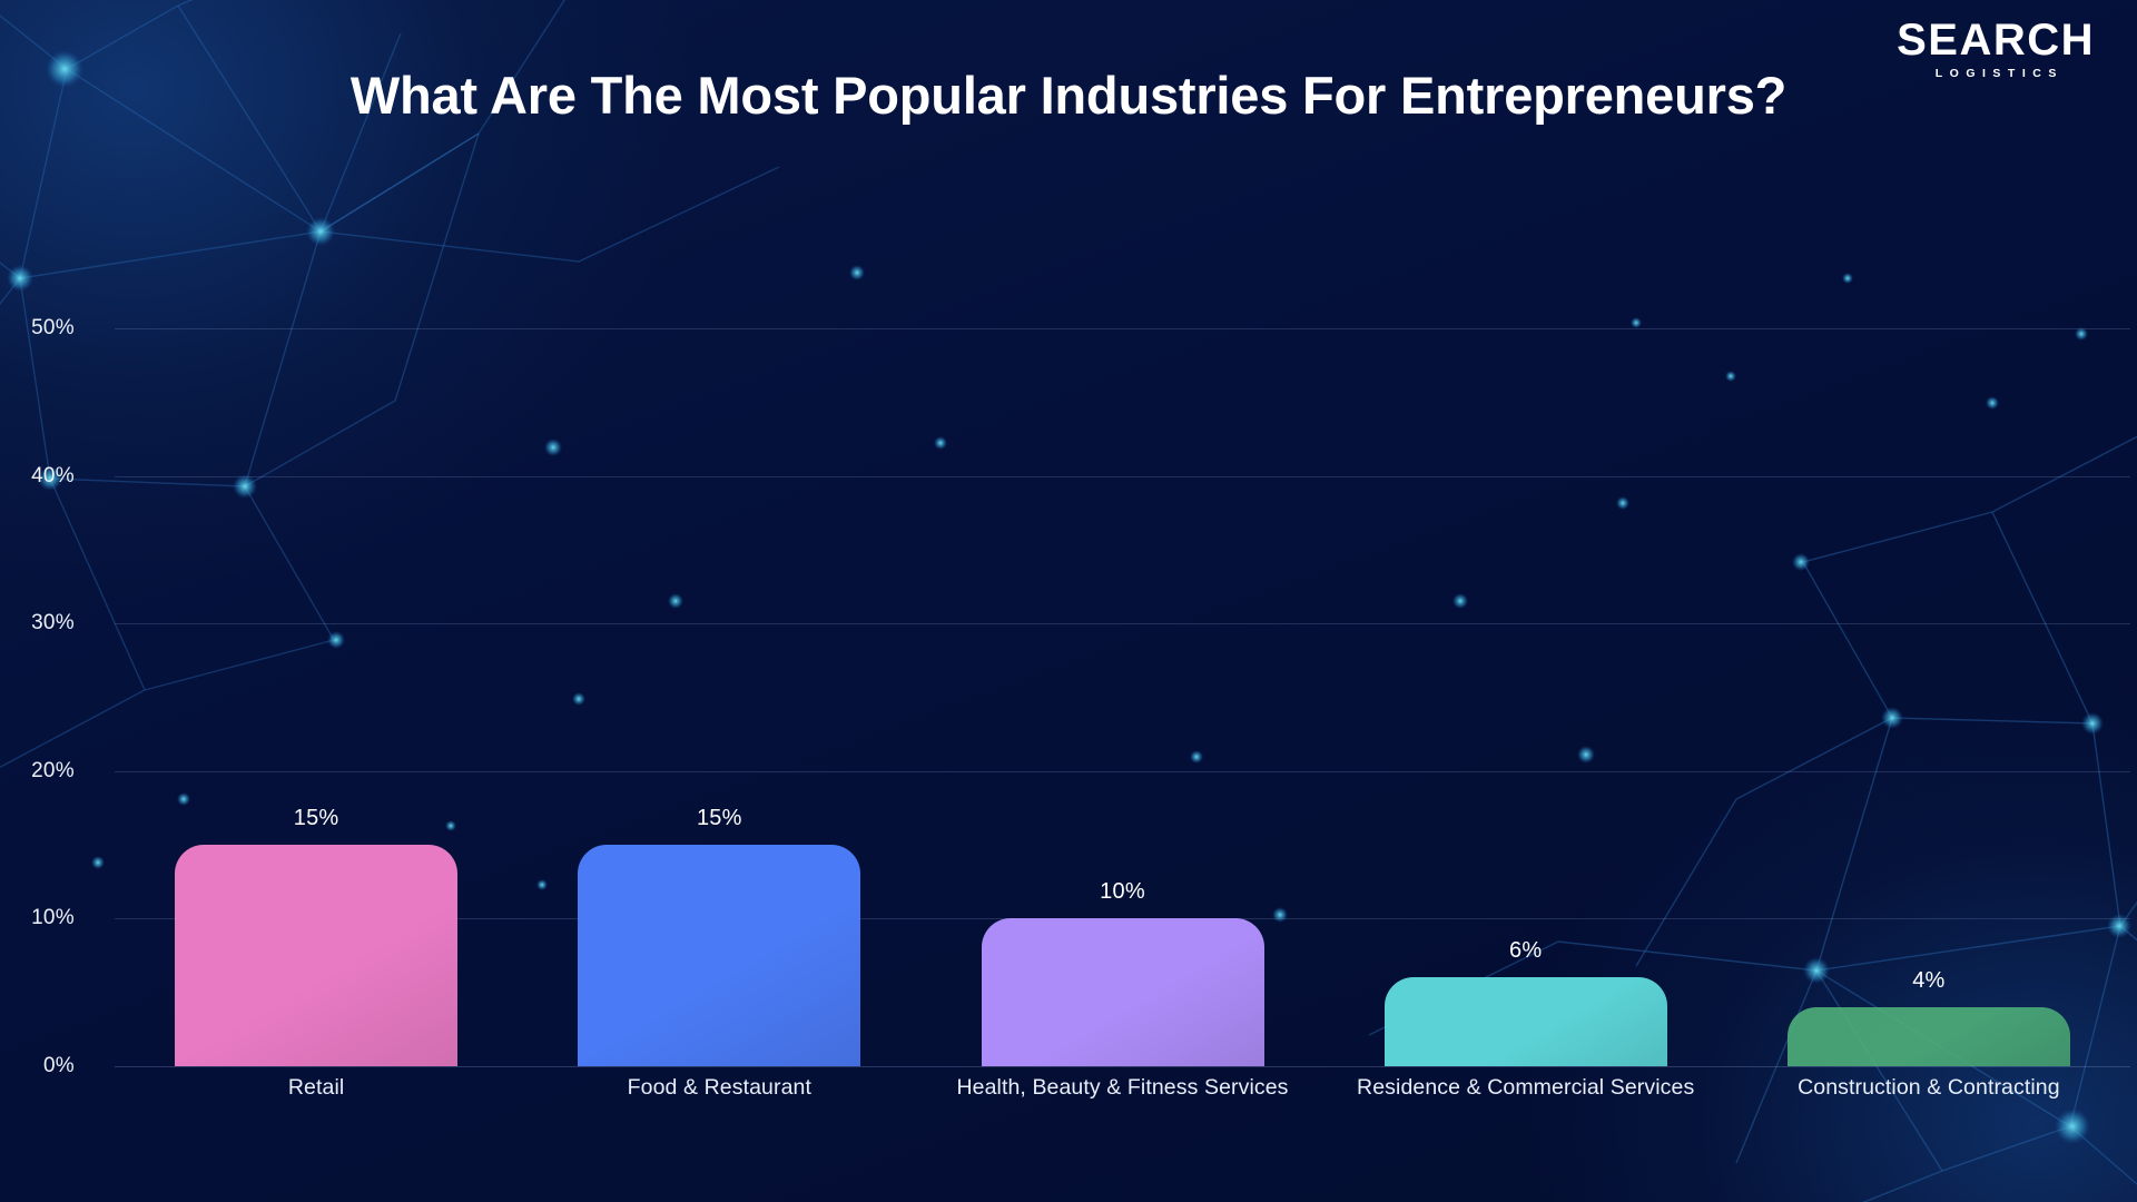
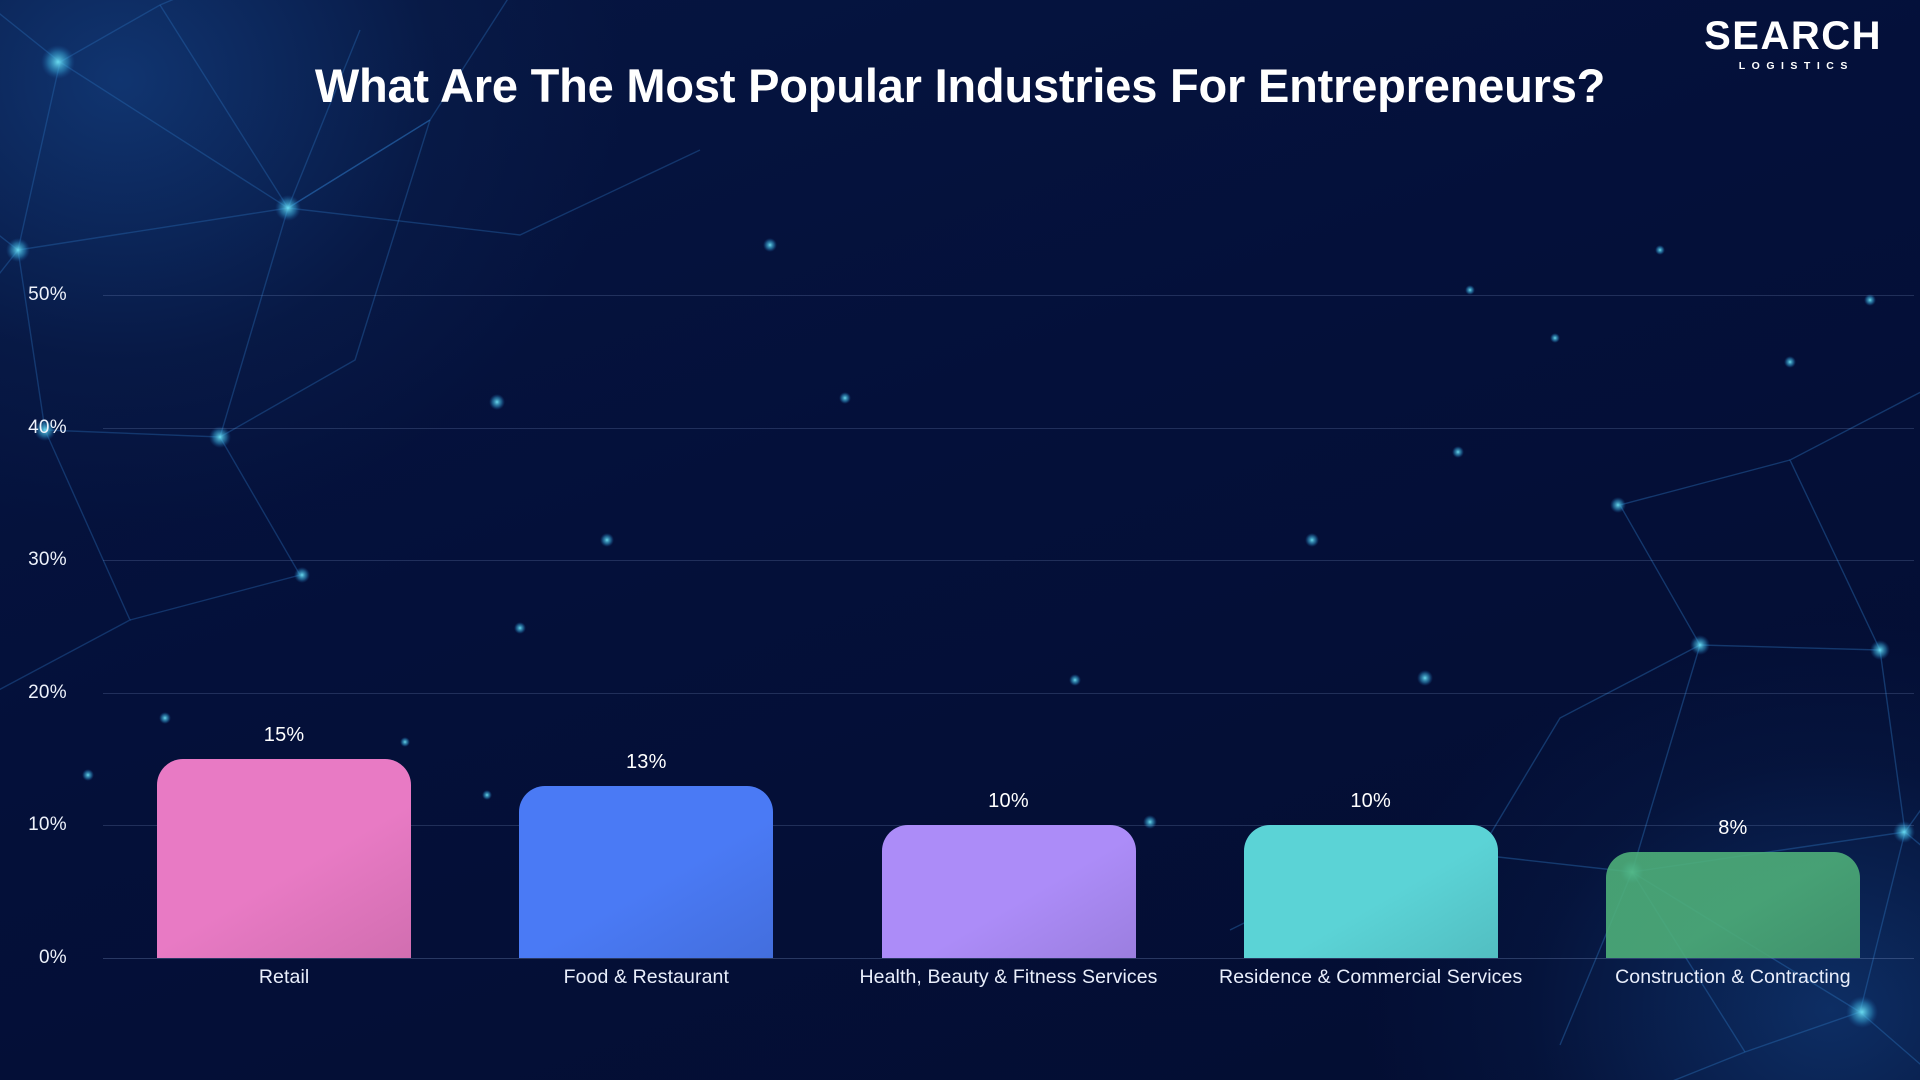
Food & Restaurant: 15% -> 13%
Residence & Commercial Services: 6% -> 10%
Construction & Contracting: 4% -> 8%
